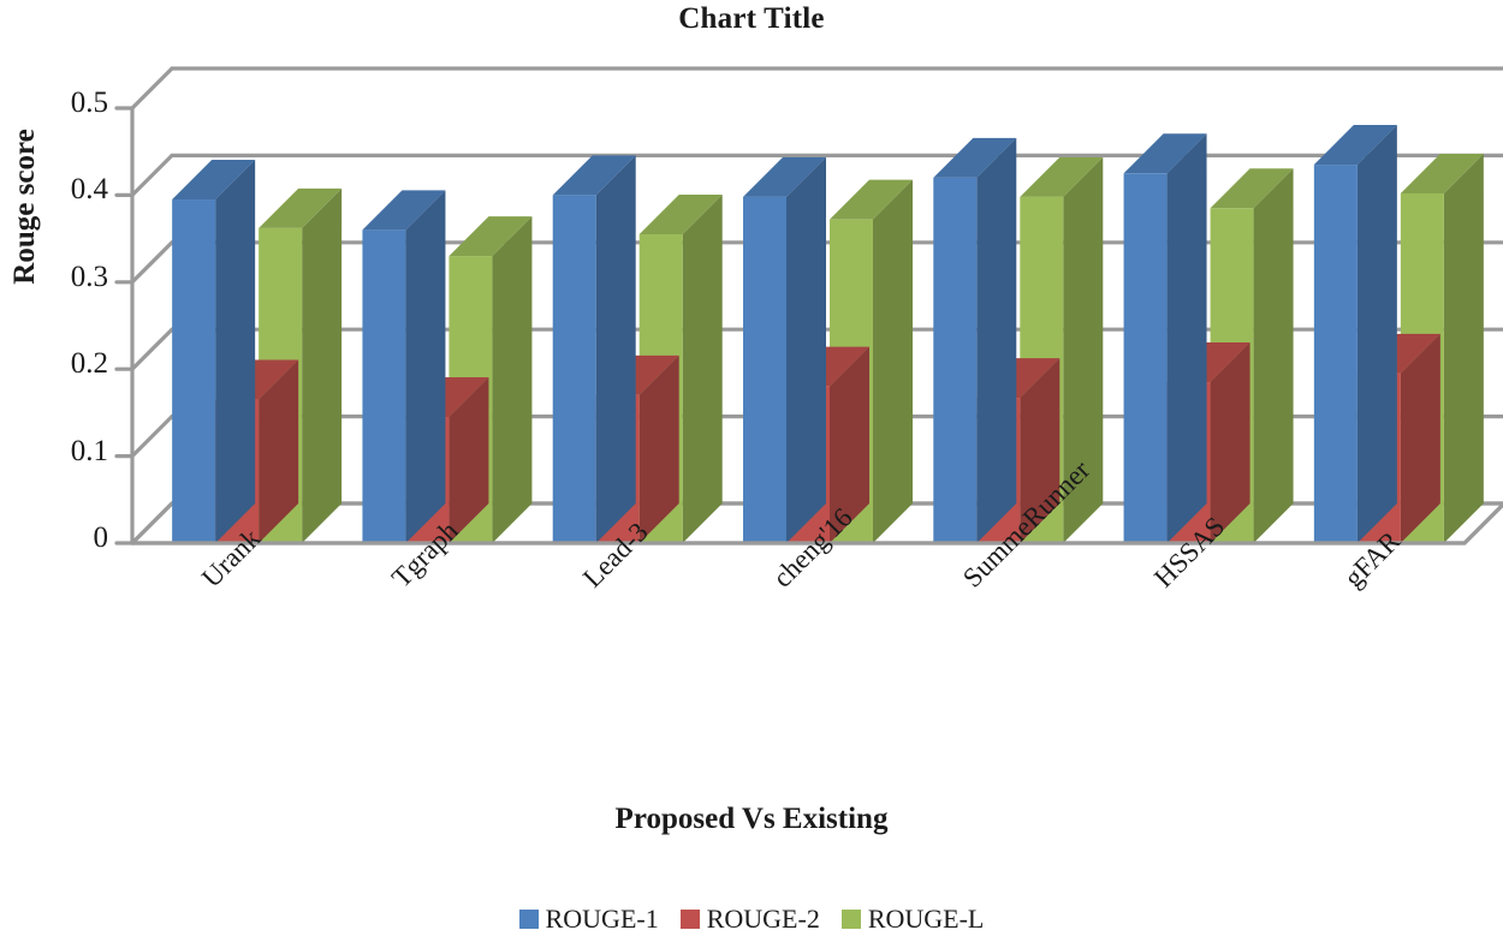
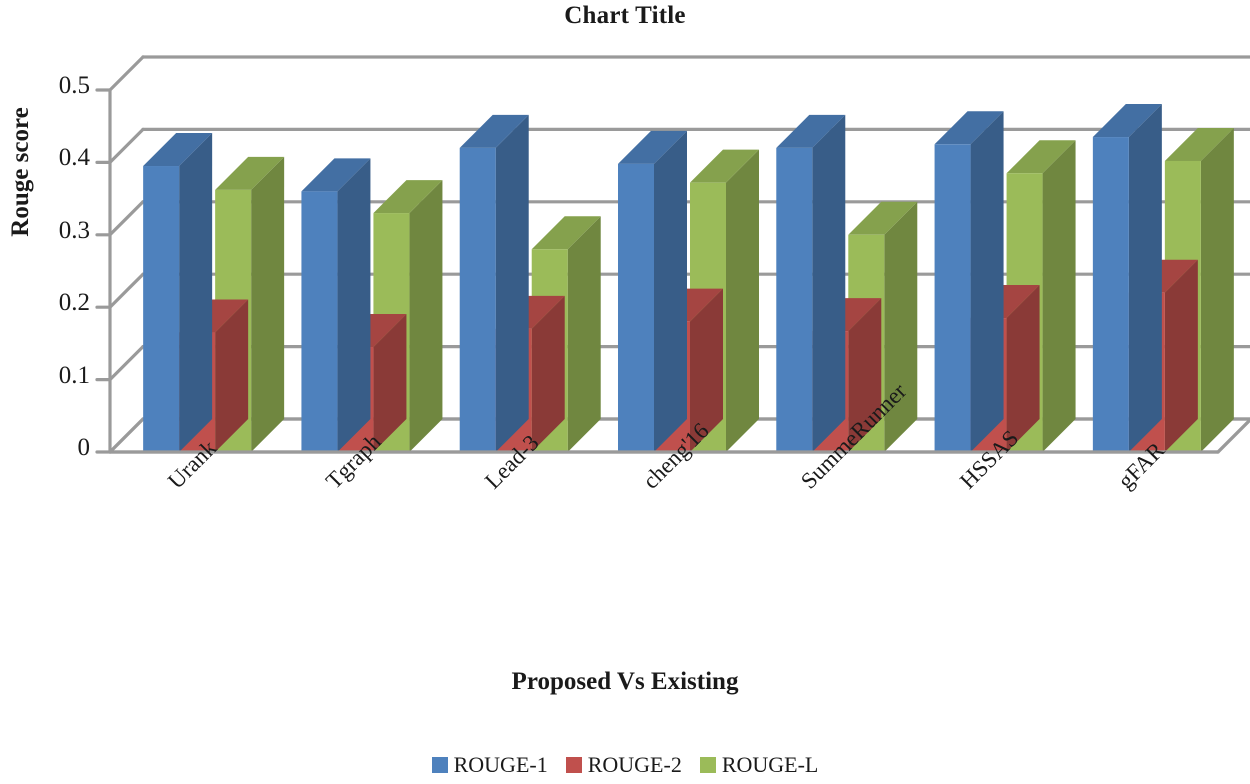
ROUGE-1/Lead-3: 0.40 -> 0.42
ROUGE-L/Lead-3: 0.35 -> 0.28
ROUGE-L/SummeRunner: 0.40 -> 0.30
ROUGE-2/gFAR: 0.20 -> 0.22
